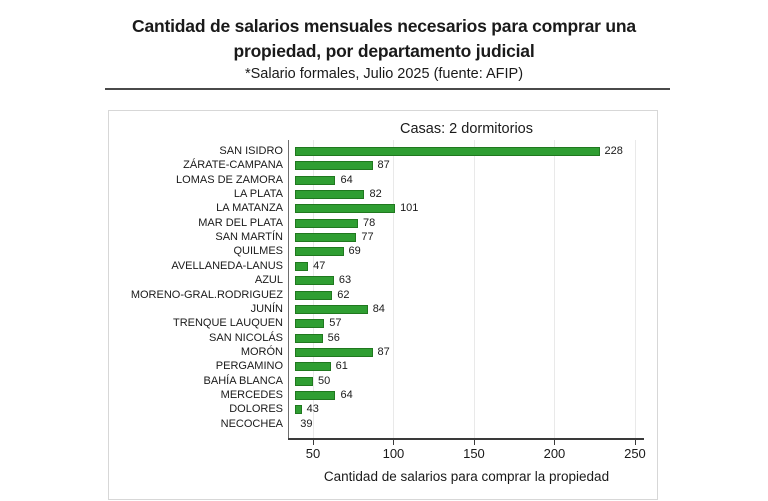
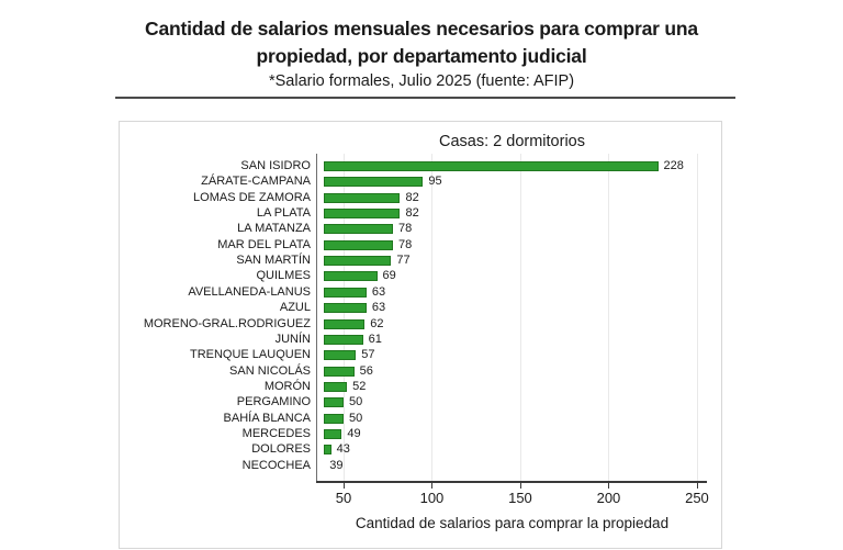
ZÁRATE-CAMPANA: 87 -> 95
LOMAS DE ZAMORA: 64 -> 82
LA MATANZA: 101 -> 78
AVELLANEDA-LANUS: 47 -> 63
JUNÍN: 84 -> 61
MORÓN: 87 -> 52
PERGAMINO: 61 -> 50
MERCEDES: 64 -> 49
